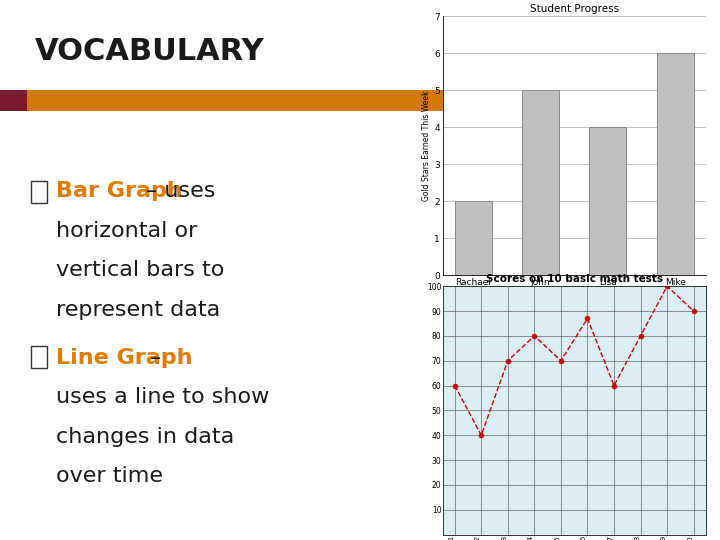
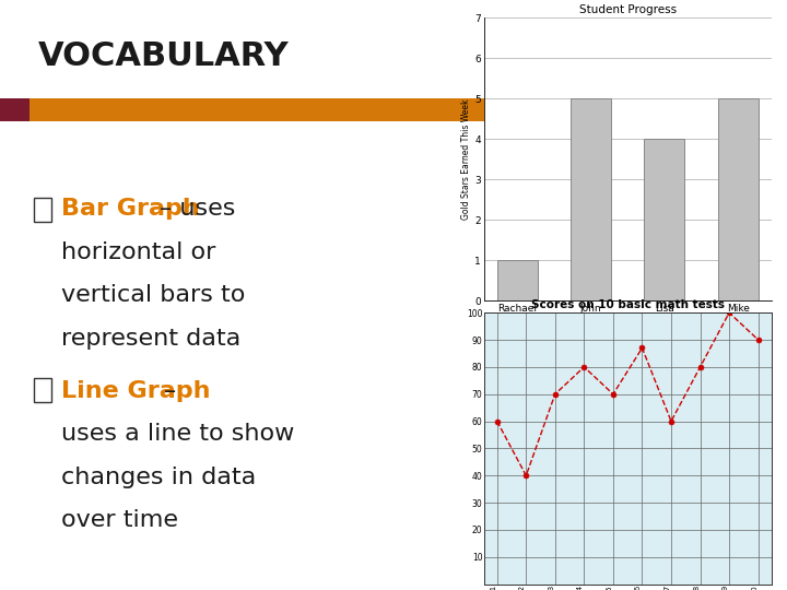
Student Progress/Rachael: 2 -> 1
Student Progress/Mike: 6 -> 5
